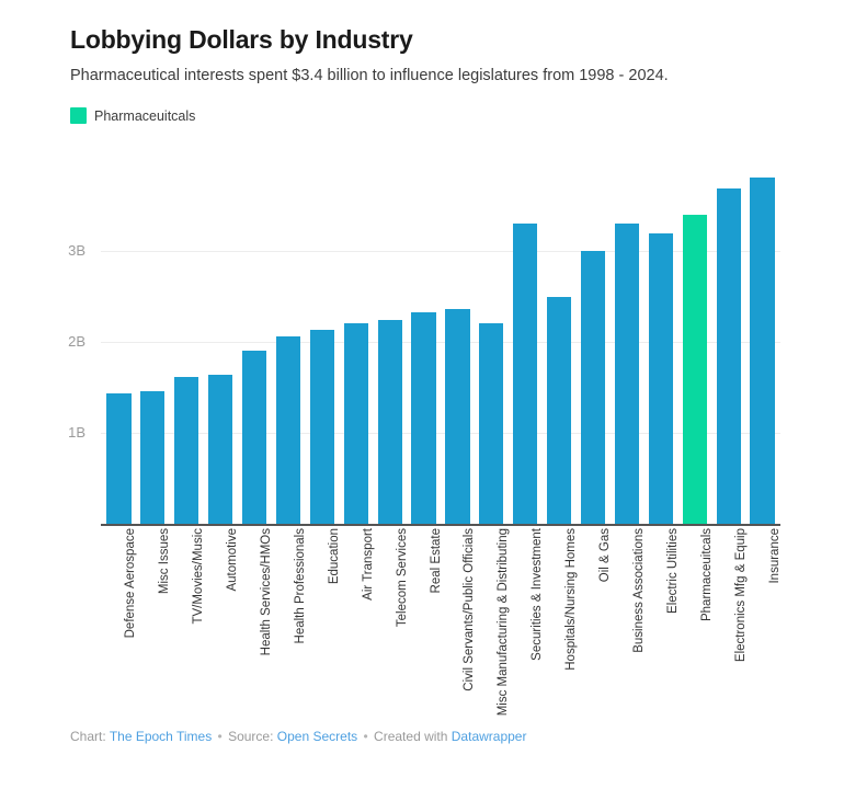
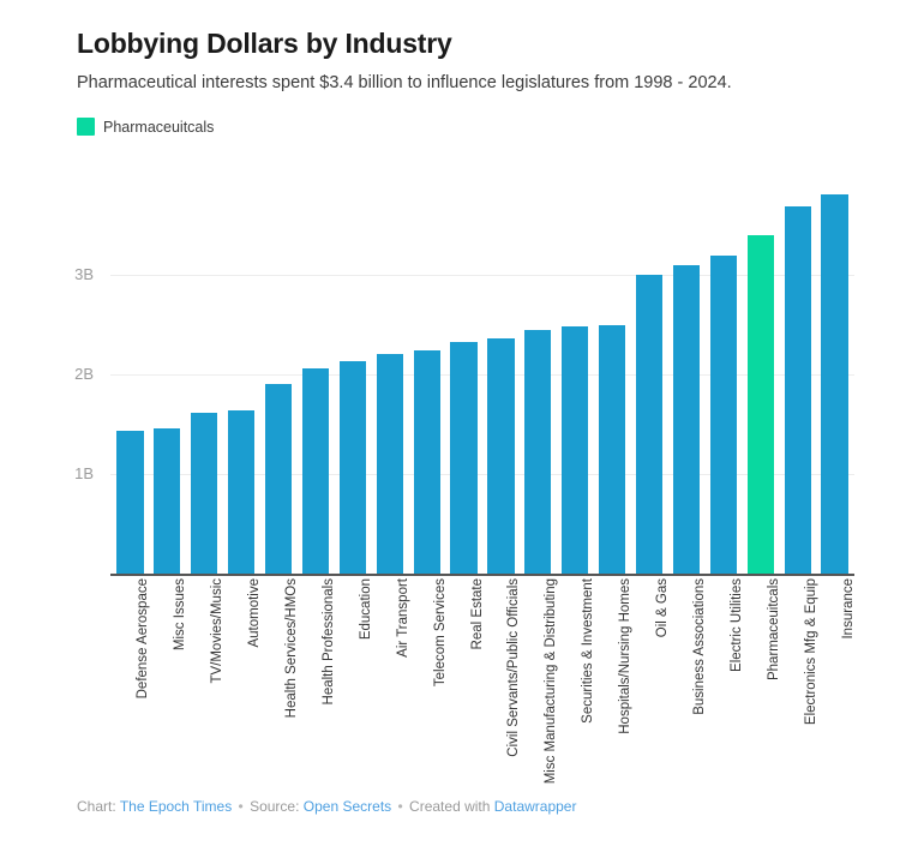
Misc Manufacturing & Distributing: 2.2B -> 2.5B
Securities & Investment: 3.3B -> 2.5B
Business Associations: 3.3B -> 3.1B
